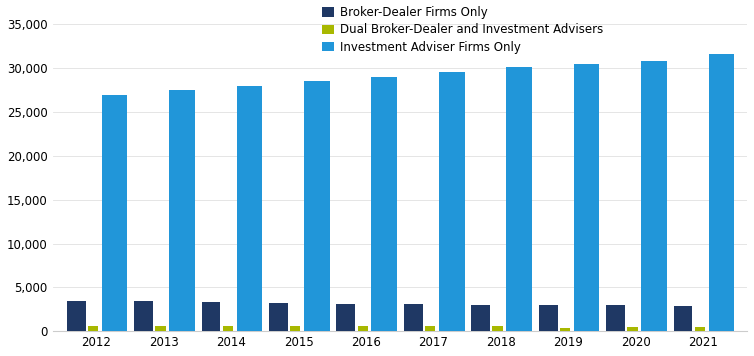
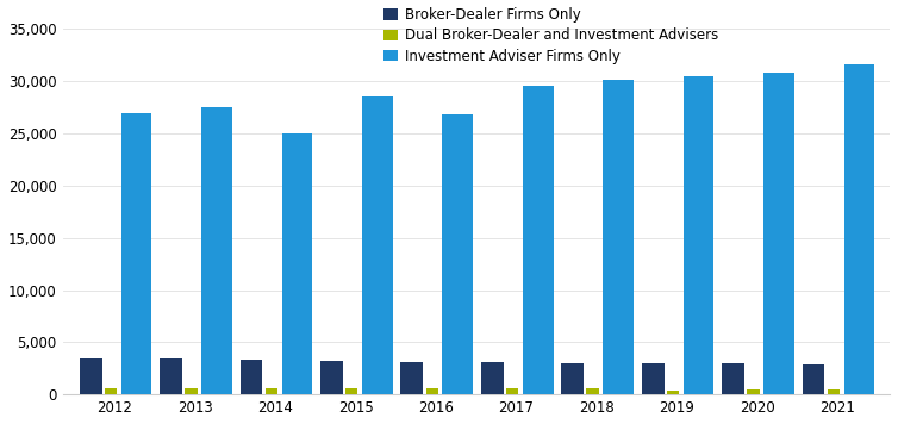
Investment Adviser Firms Only/2014: 28,000 -> 25,000
Investment Adviser Firms Only/2016: 29,000 -> 26,800
